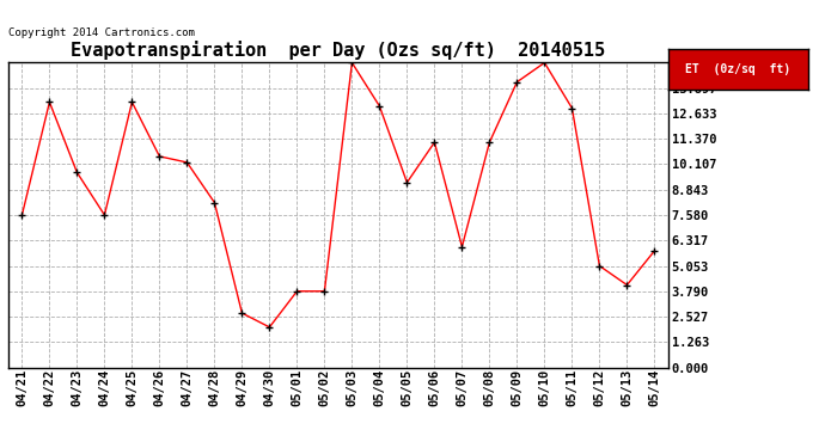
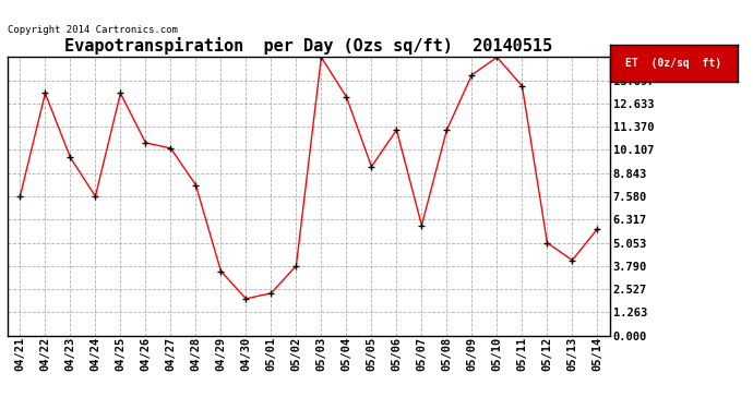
04/29: 2.7 -> 3.5
05/01: 3.8 -> 2.3
05/11: 12.9 -> 13.6
